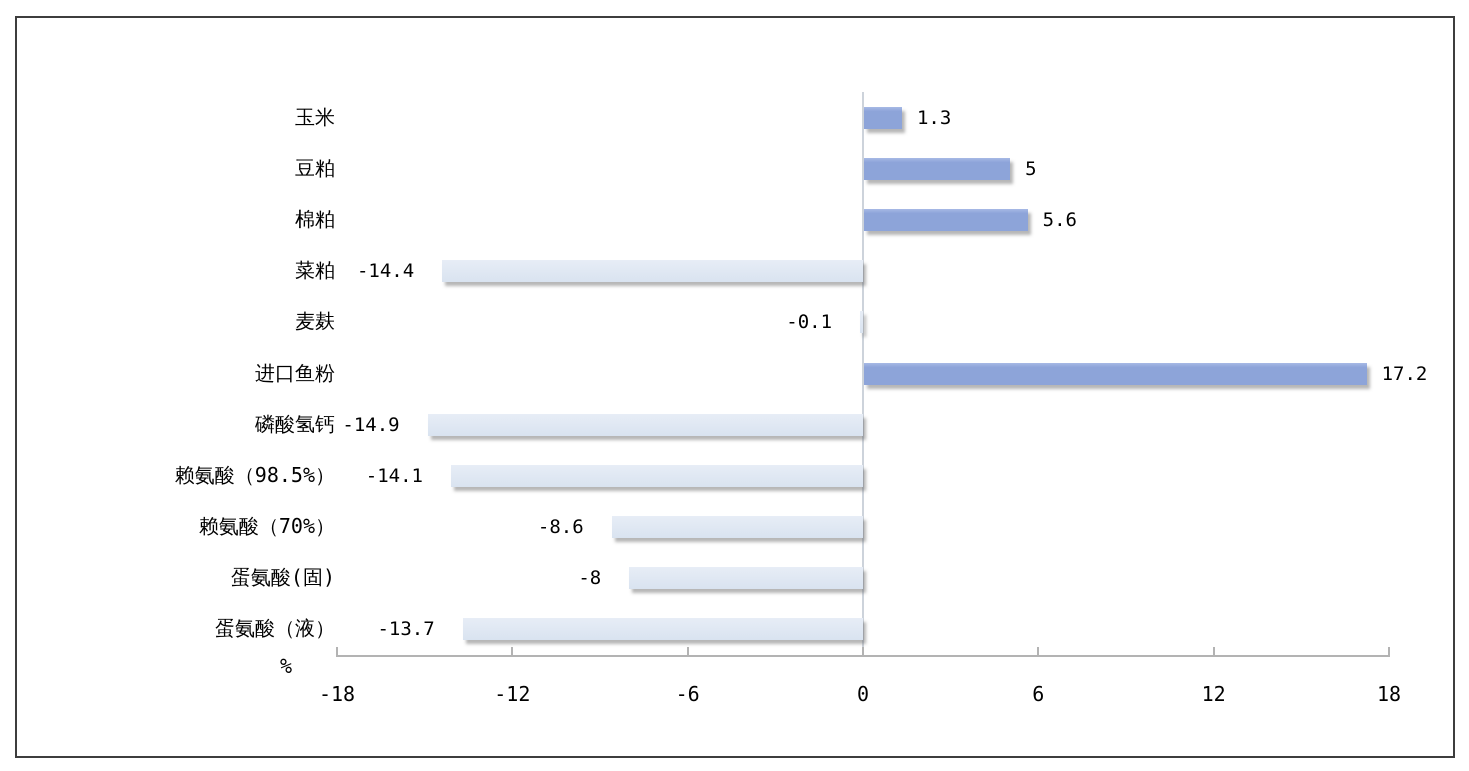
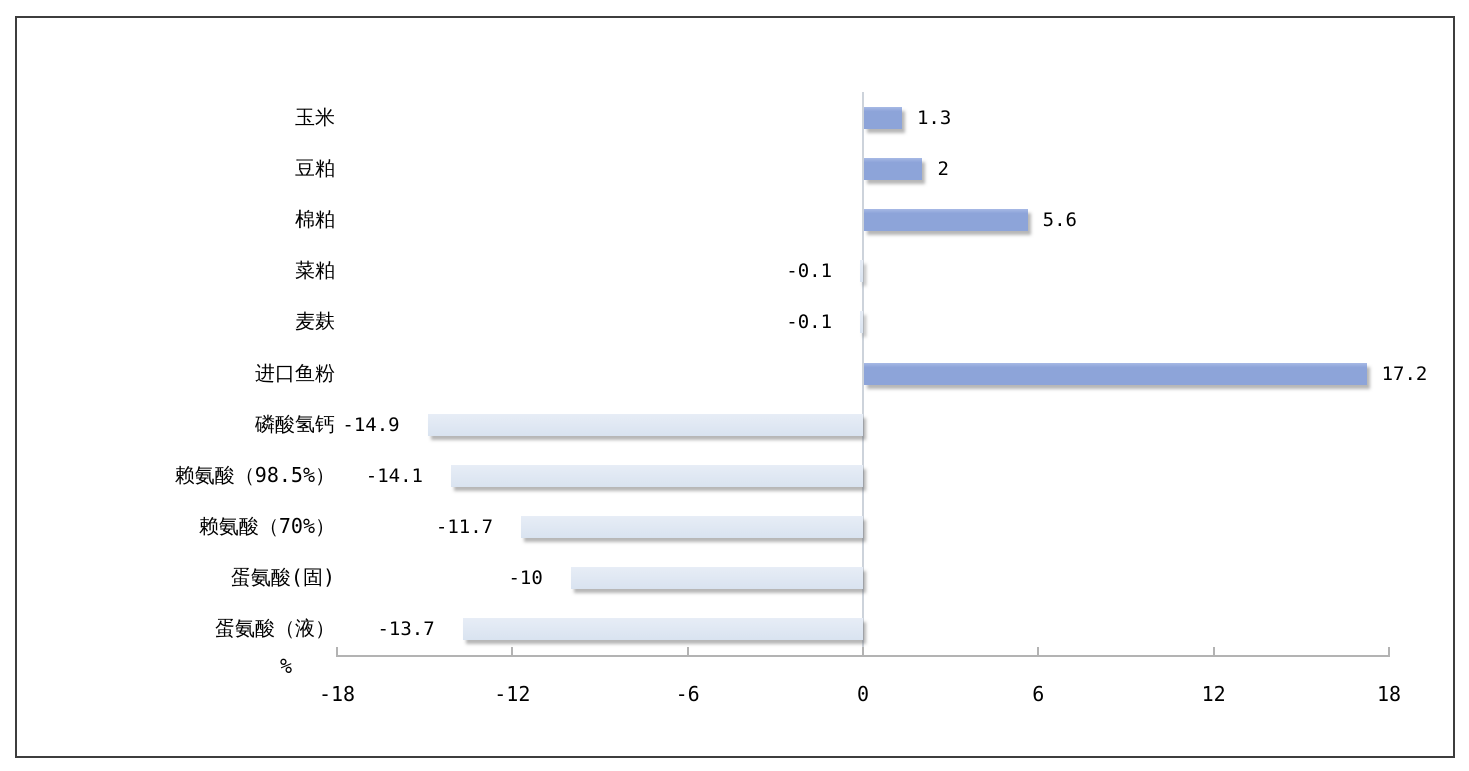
豆粕: 5 -> 2
菜粕: -14.4 -> -0.1
赖氨酸（70%）: -8.6 -> -11.7
蛋氨酸(固): -8 -> -10
